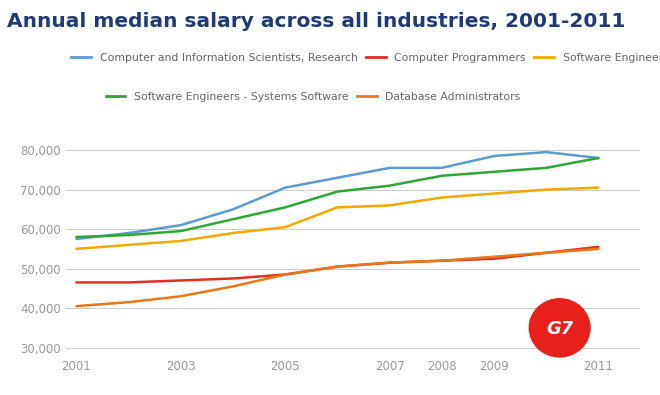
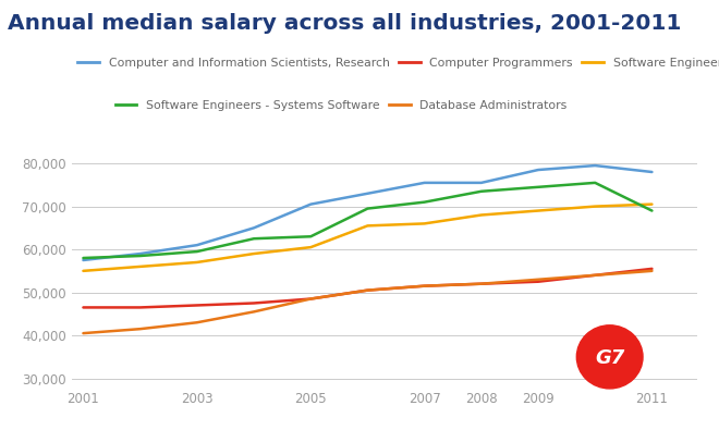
Software Engineers - Systems Software/2005: 65,500 -> 63,000
Software Engineers - Systems Software/2011: 78,000 -> 69,000
